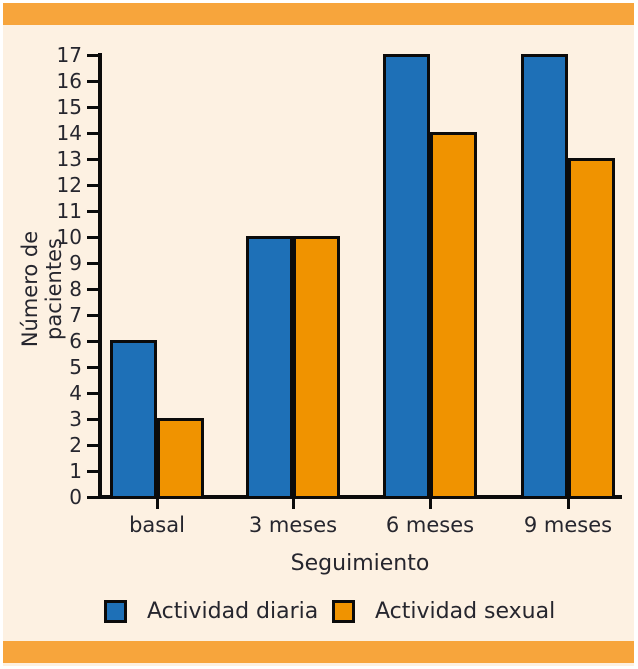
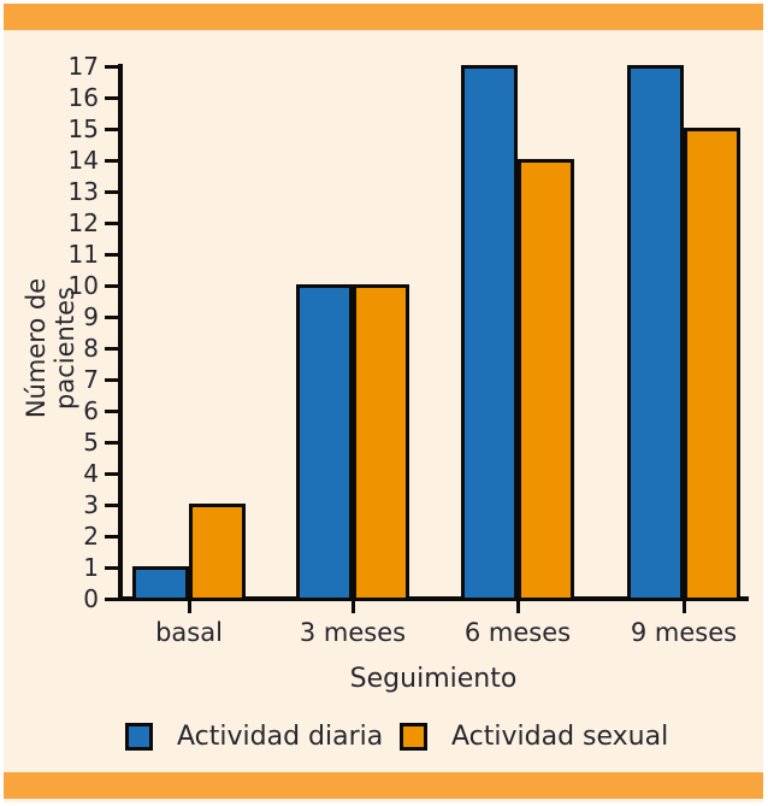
Actividad diaria/basal: 6 -> 1
Actividad sexual/9 meses: 13 -> 15
